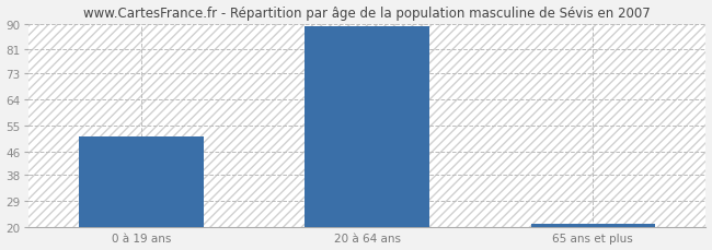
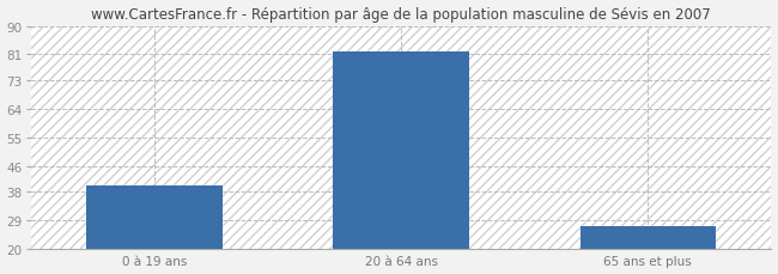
0 à 19 ans: 51 -> 40
20 à 64 ans: 89 -> 82
65 ans et plus: 21 -> 27
